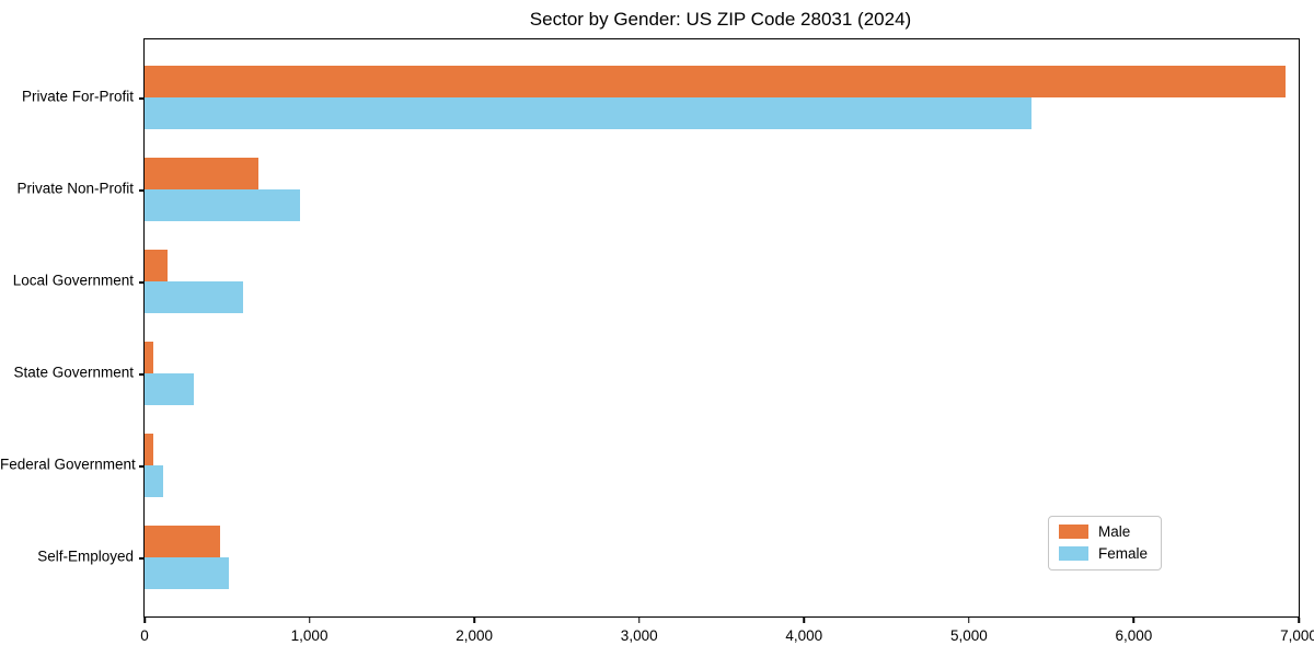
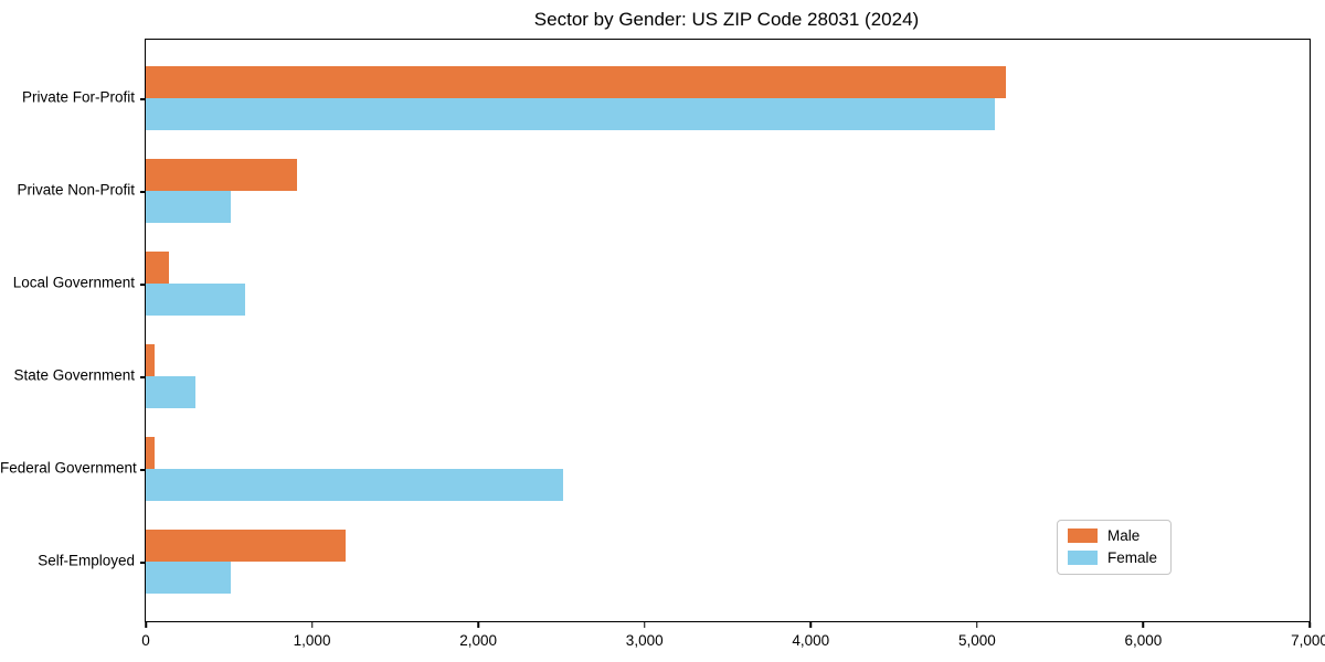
Male/Private For-Profit: 6920 -> 5170
Female/Private For-Profit: 5380 -> 5110
Male/Private Non-Profit: 690 -> 910
Female/Private Non-Profit: 940 -> 510
Female/Federal Government: 110 -> 2510
Male/Self-Employed: 460 -> 1200
